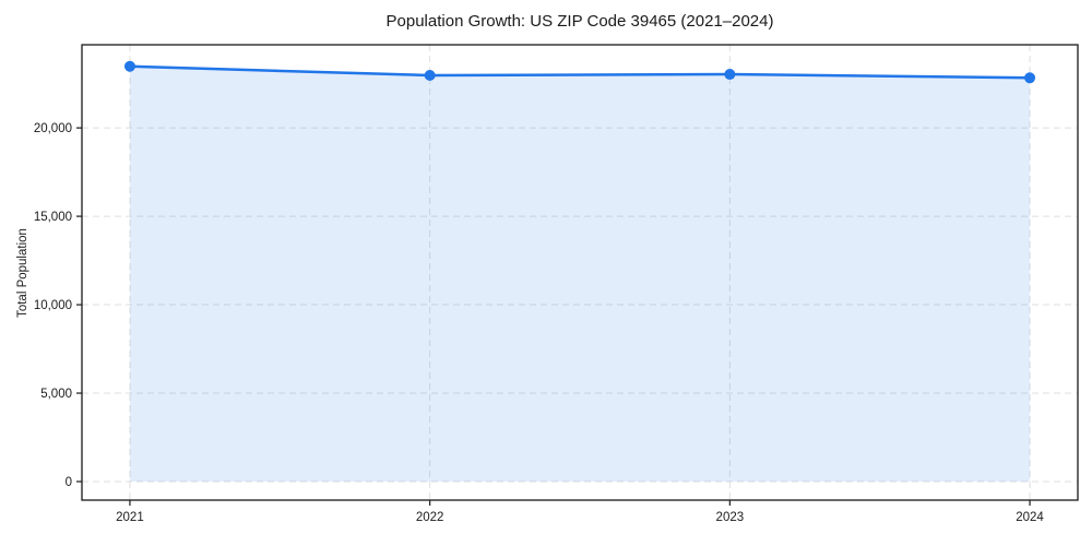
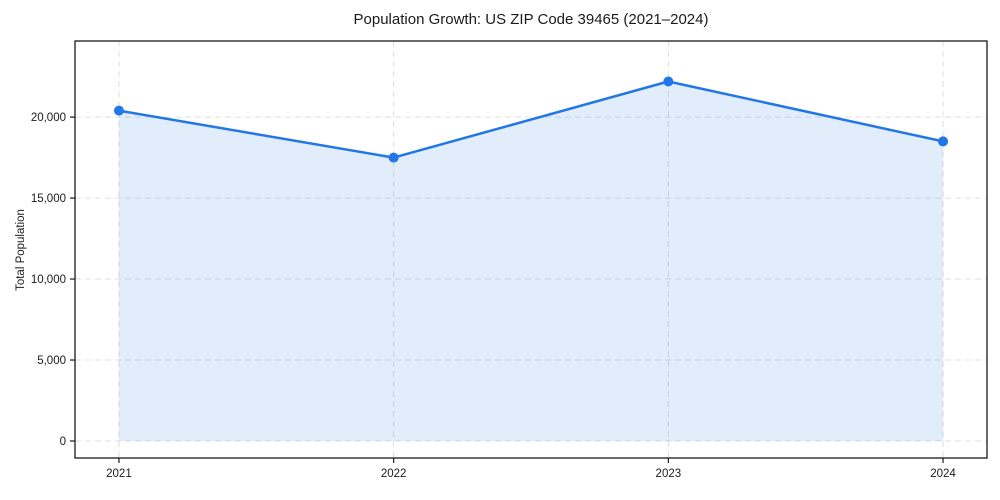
2021: 23500 -> 20400
2022: 23000 -> 17500
2023: 23000 -> 22200
2024: 22800 -> 18500
